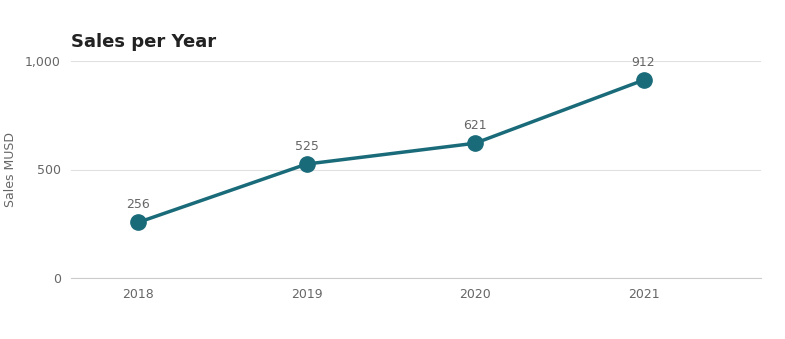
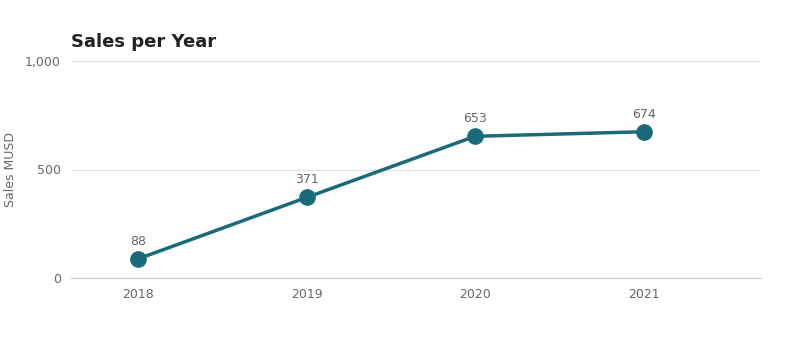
2018: 256 -> 88
2019: 525 -> 371
2020: 621 -> 653
2021: 912 -> 674
